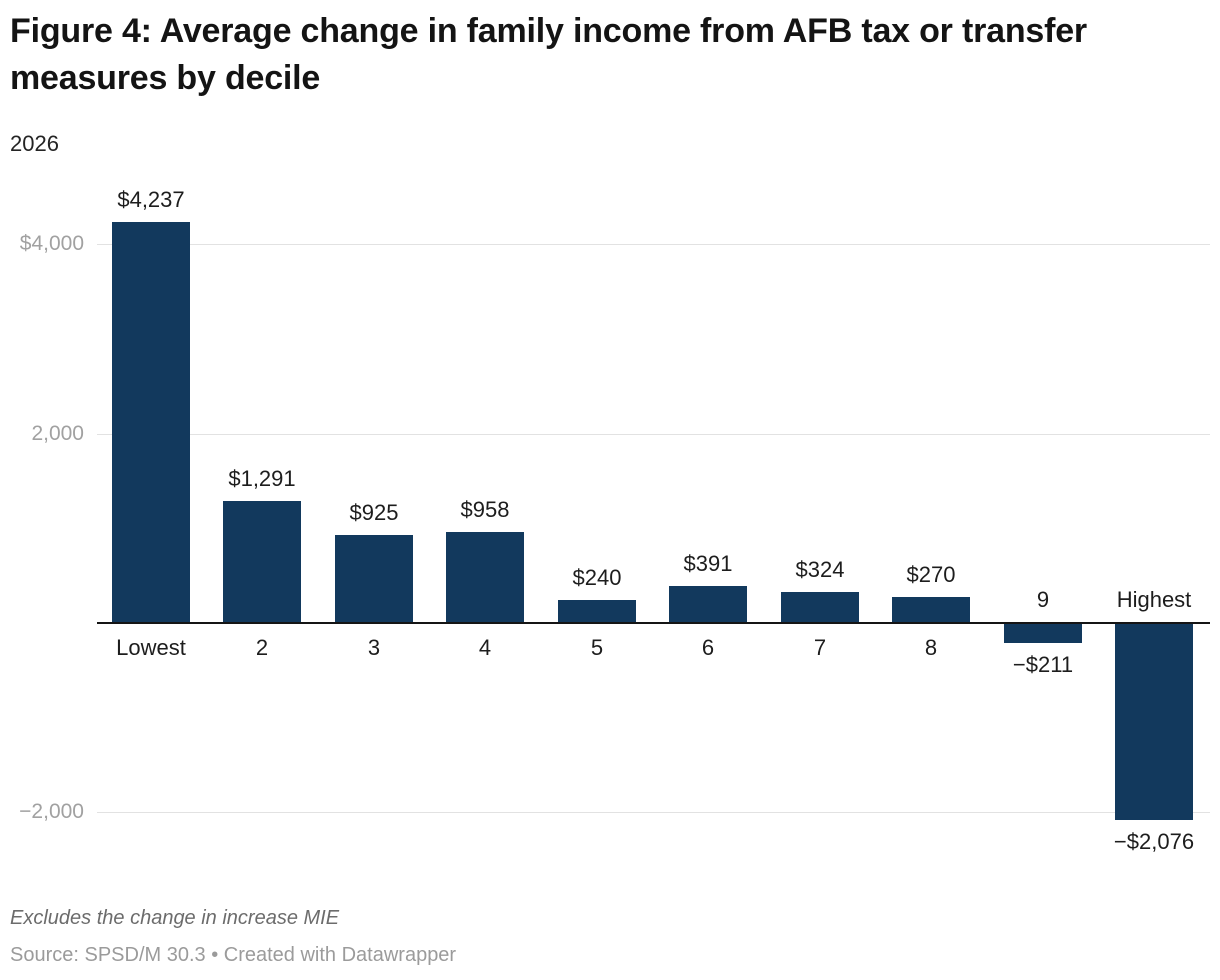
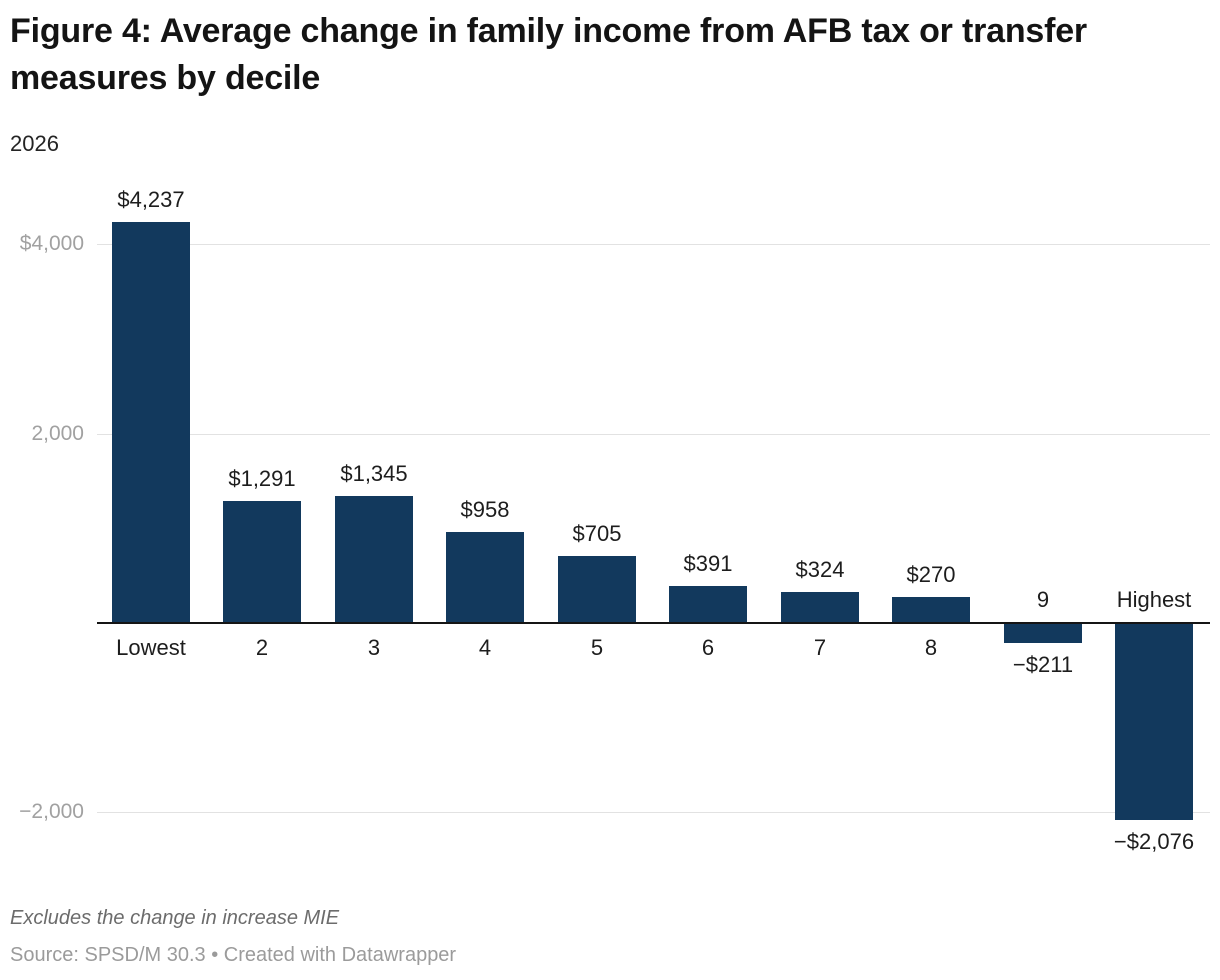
3: $925 -> $1,345
5: $240 -> $705
